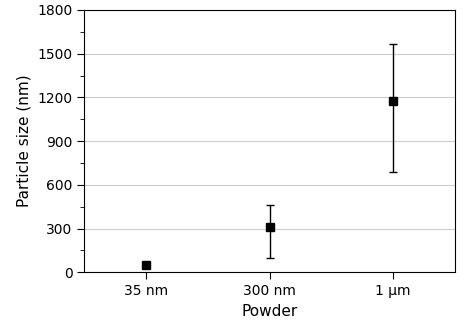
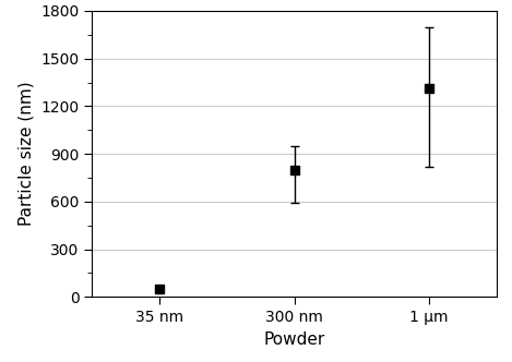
300 nm: 310 -> 800
1 μm: 1180 -> 1310
